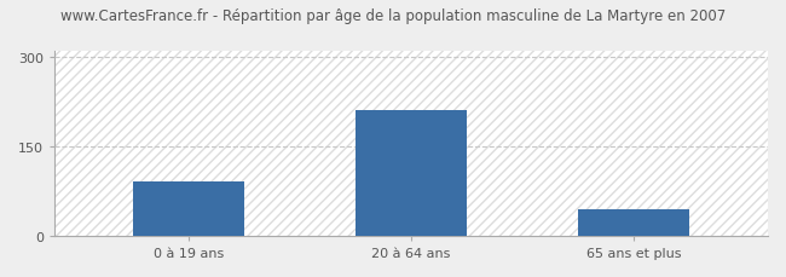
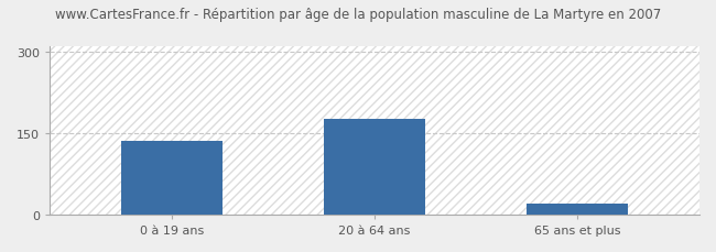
0 à 19 ans: 90 -> 135
20 à 64 ans: 210 -> 175
65 ans et plus: 45 -> 20
